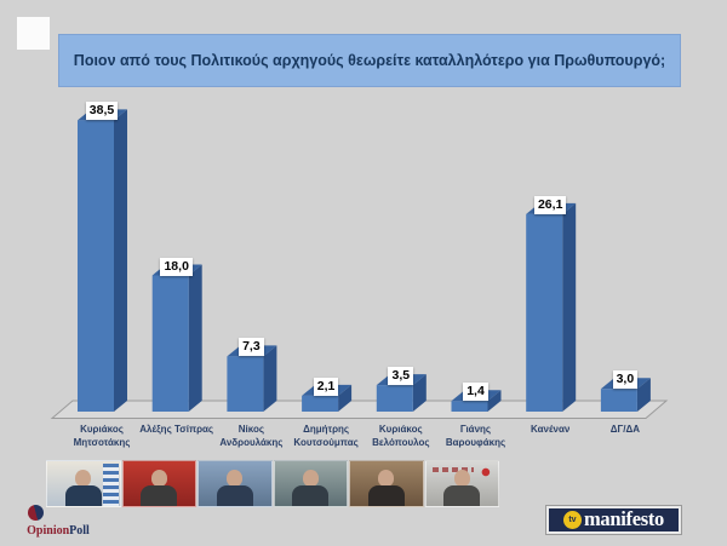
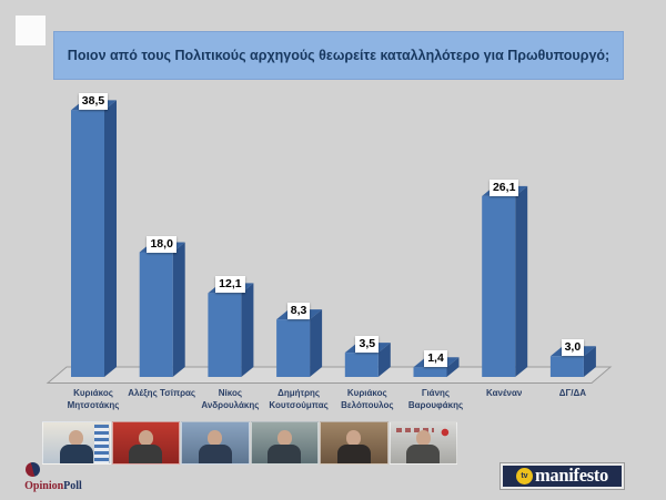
Νίκος Ανδρουλάκης: 7,3 -> 12,1
Δημήτρης Κουτσούμπας: 2,1 -> 8,3
